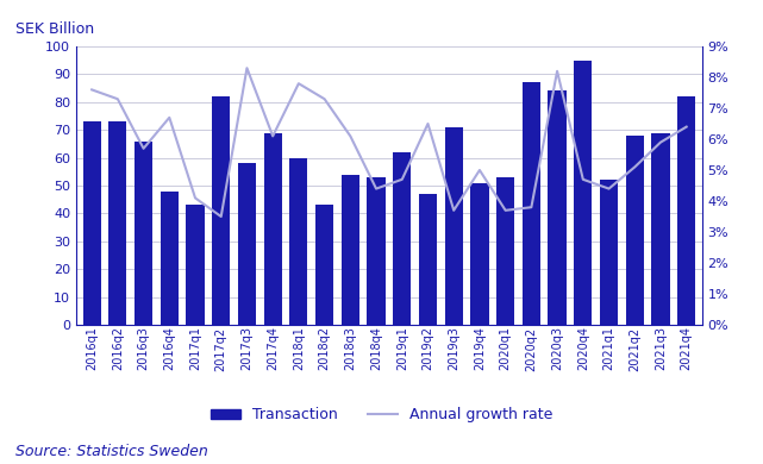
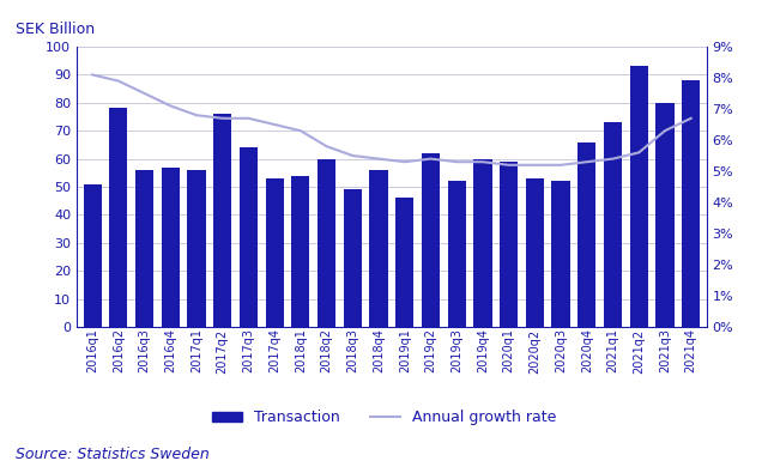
Transaction/2016q1: 73 -> 51
Annual growth rate/2016q1: 7.6% -> 8.1%
Transaction/2016q2: 73 -> 78
Annual growth rate/2016q2: 7.3% -> 7.9%
Transaction/2016q3: 66 -> 56
Annual growth rate/2016q3: 5.7% -> 7.5%
Transaction/2016q4: 48 -> 57
Annual growth rate/2016q4: 6.7% -> 7.1%
Transaction/2017q1: 43 -> 56
Annual growth rate/2017q1: 4.1% -> 6.8%
Transaction/2017q2: 82 -> 76
Annual growth rate/2017q2: 3.5% -> 6.7%
Transaction/2017q3: 58 -> 64
Annual growth rate/2017q3: 8.3% -> 6.7%
Transaction/2017q4: 69 -> 53
Annual growth rate/2017q4: 6.1% -> 6.5%
Transaction/2018q1: 60 -> 54
Annual growth rate/2018q1: 7.8% -> 6.3%
Transaction/2018q2: 43 -> 60
Annual growth rate/2018q2: 7.3% -> 5.8%
Transaction/2018q3: 54 -> 49
Annual growth rate/2018q3: 6.1% -> 5.5%
Transaction/2018q4: 53 -> 56
Annual growth rate/2018q4: 4.4% -> 5.4%
Transaction/2019q1: 62 -> 46
Annual growth rate/2019q1: 4.7% -> 5.3%
Transaction/2019q2: 47 -> 62
Annual growth rate/2019q2: 6.5% -> 5.4%
Transaction/2019q3: 71 -> 52
Annual growth rate/2019q3: 3.7% -> 5.3%
Transaction/2019q4: 51 -> 60
Annual growth rate/2019q4: 5.0% -> 5.3%
Transaction/2020q1: 53 -> 59
Annual growth rate/2020q1: 3.7% -> 5.2%
Transaction/2020q2: 87 -> 53
Annual growth rate/2020q2: 3.8% -> 5.2%
Transaction/2020q3: 84 -> 52
Annual growth rate/2020q3: 8.2% -> 5.2%
Transaction/2020q4: 95 -> 66
Annual growth rate/2020q4: 4.7% -> 5.3%
Transaction/2021q1: 52 -> 73
Annual growth rate/2021q1: 4.4% -> 5.4%
Transaction/2021q2: 68 -> 93
Annual growth rate/2021q2: 5.1% -> 5.6%
Transaction/2021q3: 69 -> 80
Annual growth rate/2021q3: 5.9% -> 6.3%
Transaction/2021q4: 82 -> 88
Annual growth rate/2021q4: 6.4% -> 6.7%
